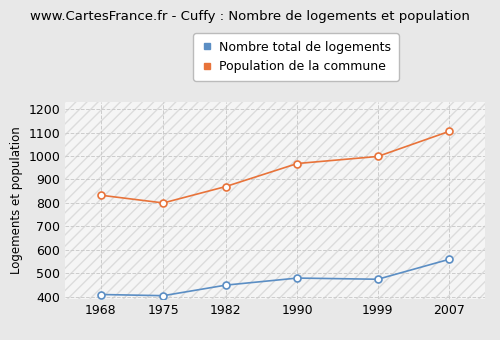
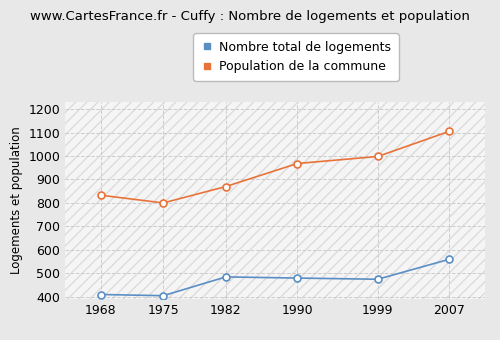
Nombre total de logements/1982: 450 -> 485
